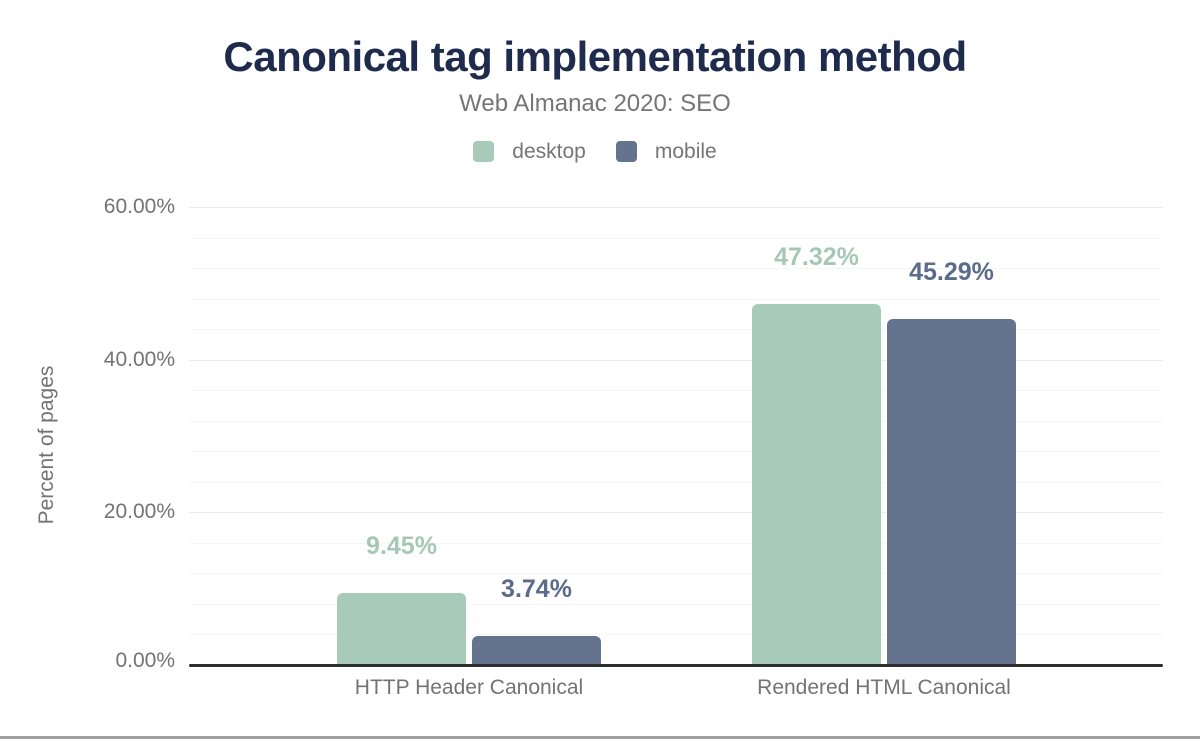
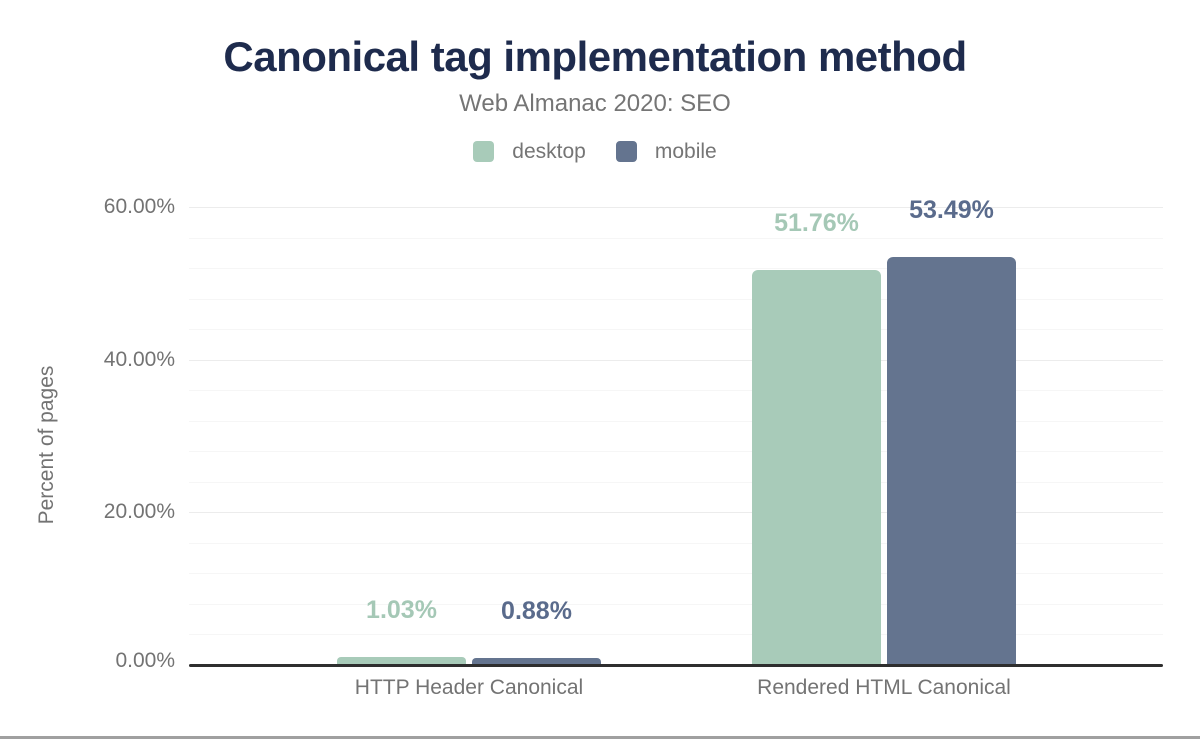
desktop/HTTP Header Canonical: 9.45% -> 1.03%
mobile/HTTP Header Canonical: 3.74% -> 0.88%
desktop/Rendered HTML Canonical: 47.32% -> 51.76%
mobile/Rendered HTML Canonical: 45.29% -> 53.49%
